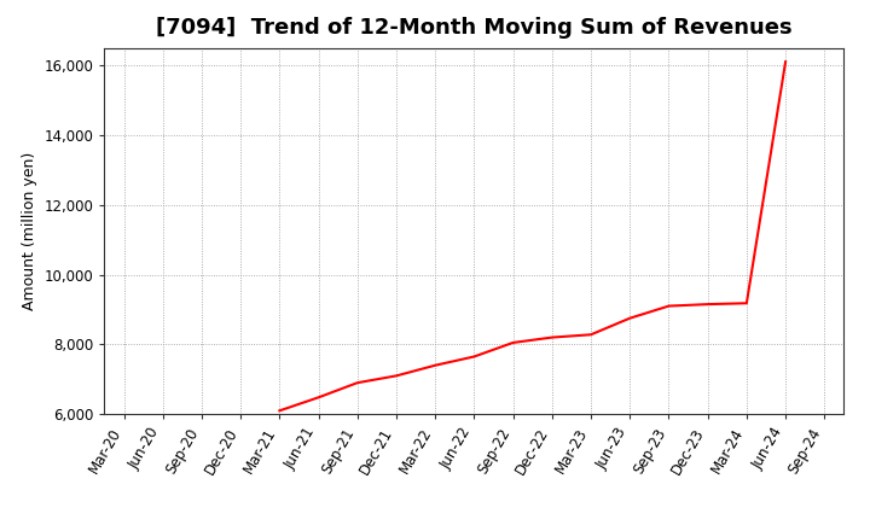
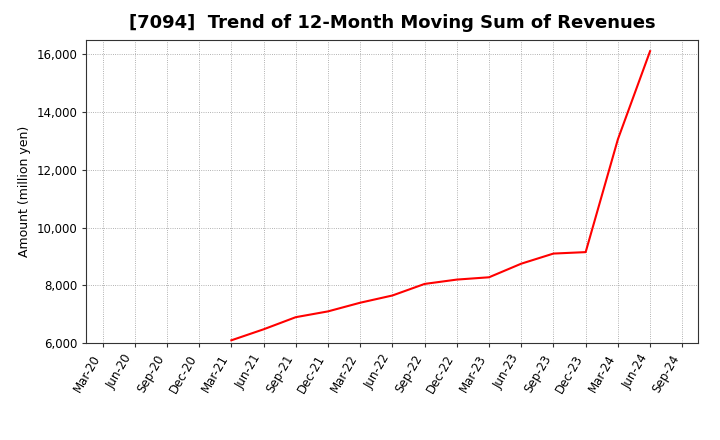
Mar-24: 9,180 -> 13,050
